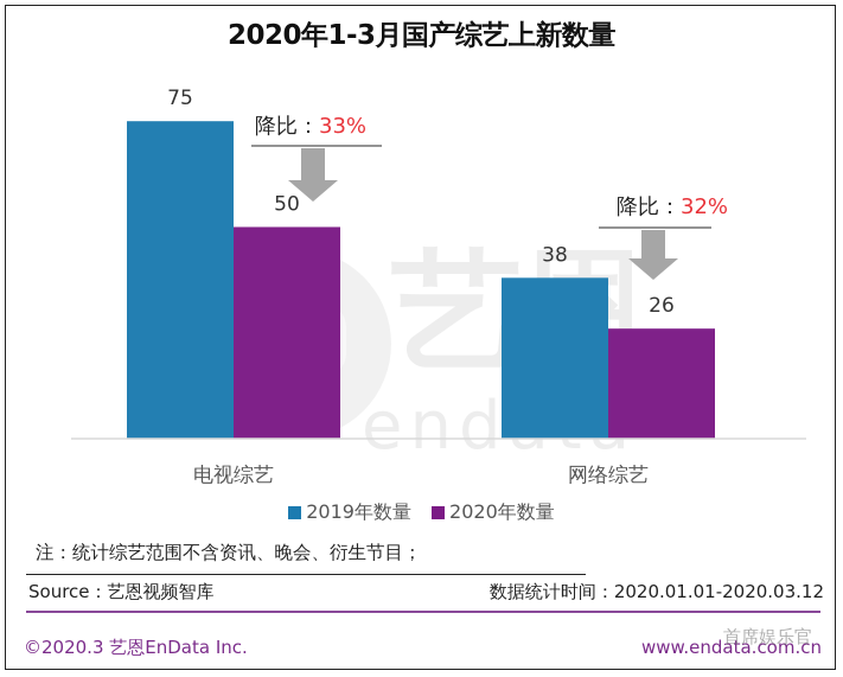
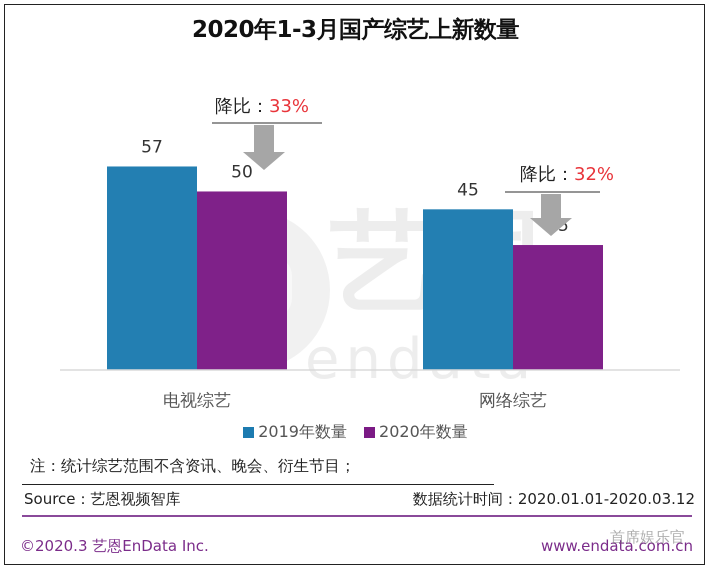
2019年数量/电视综艺: 75 -> 57
2019年数量/网络综艺: 38 -> 45
2020年数量/网络综艺: 26 -> 35
